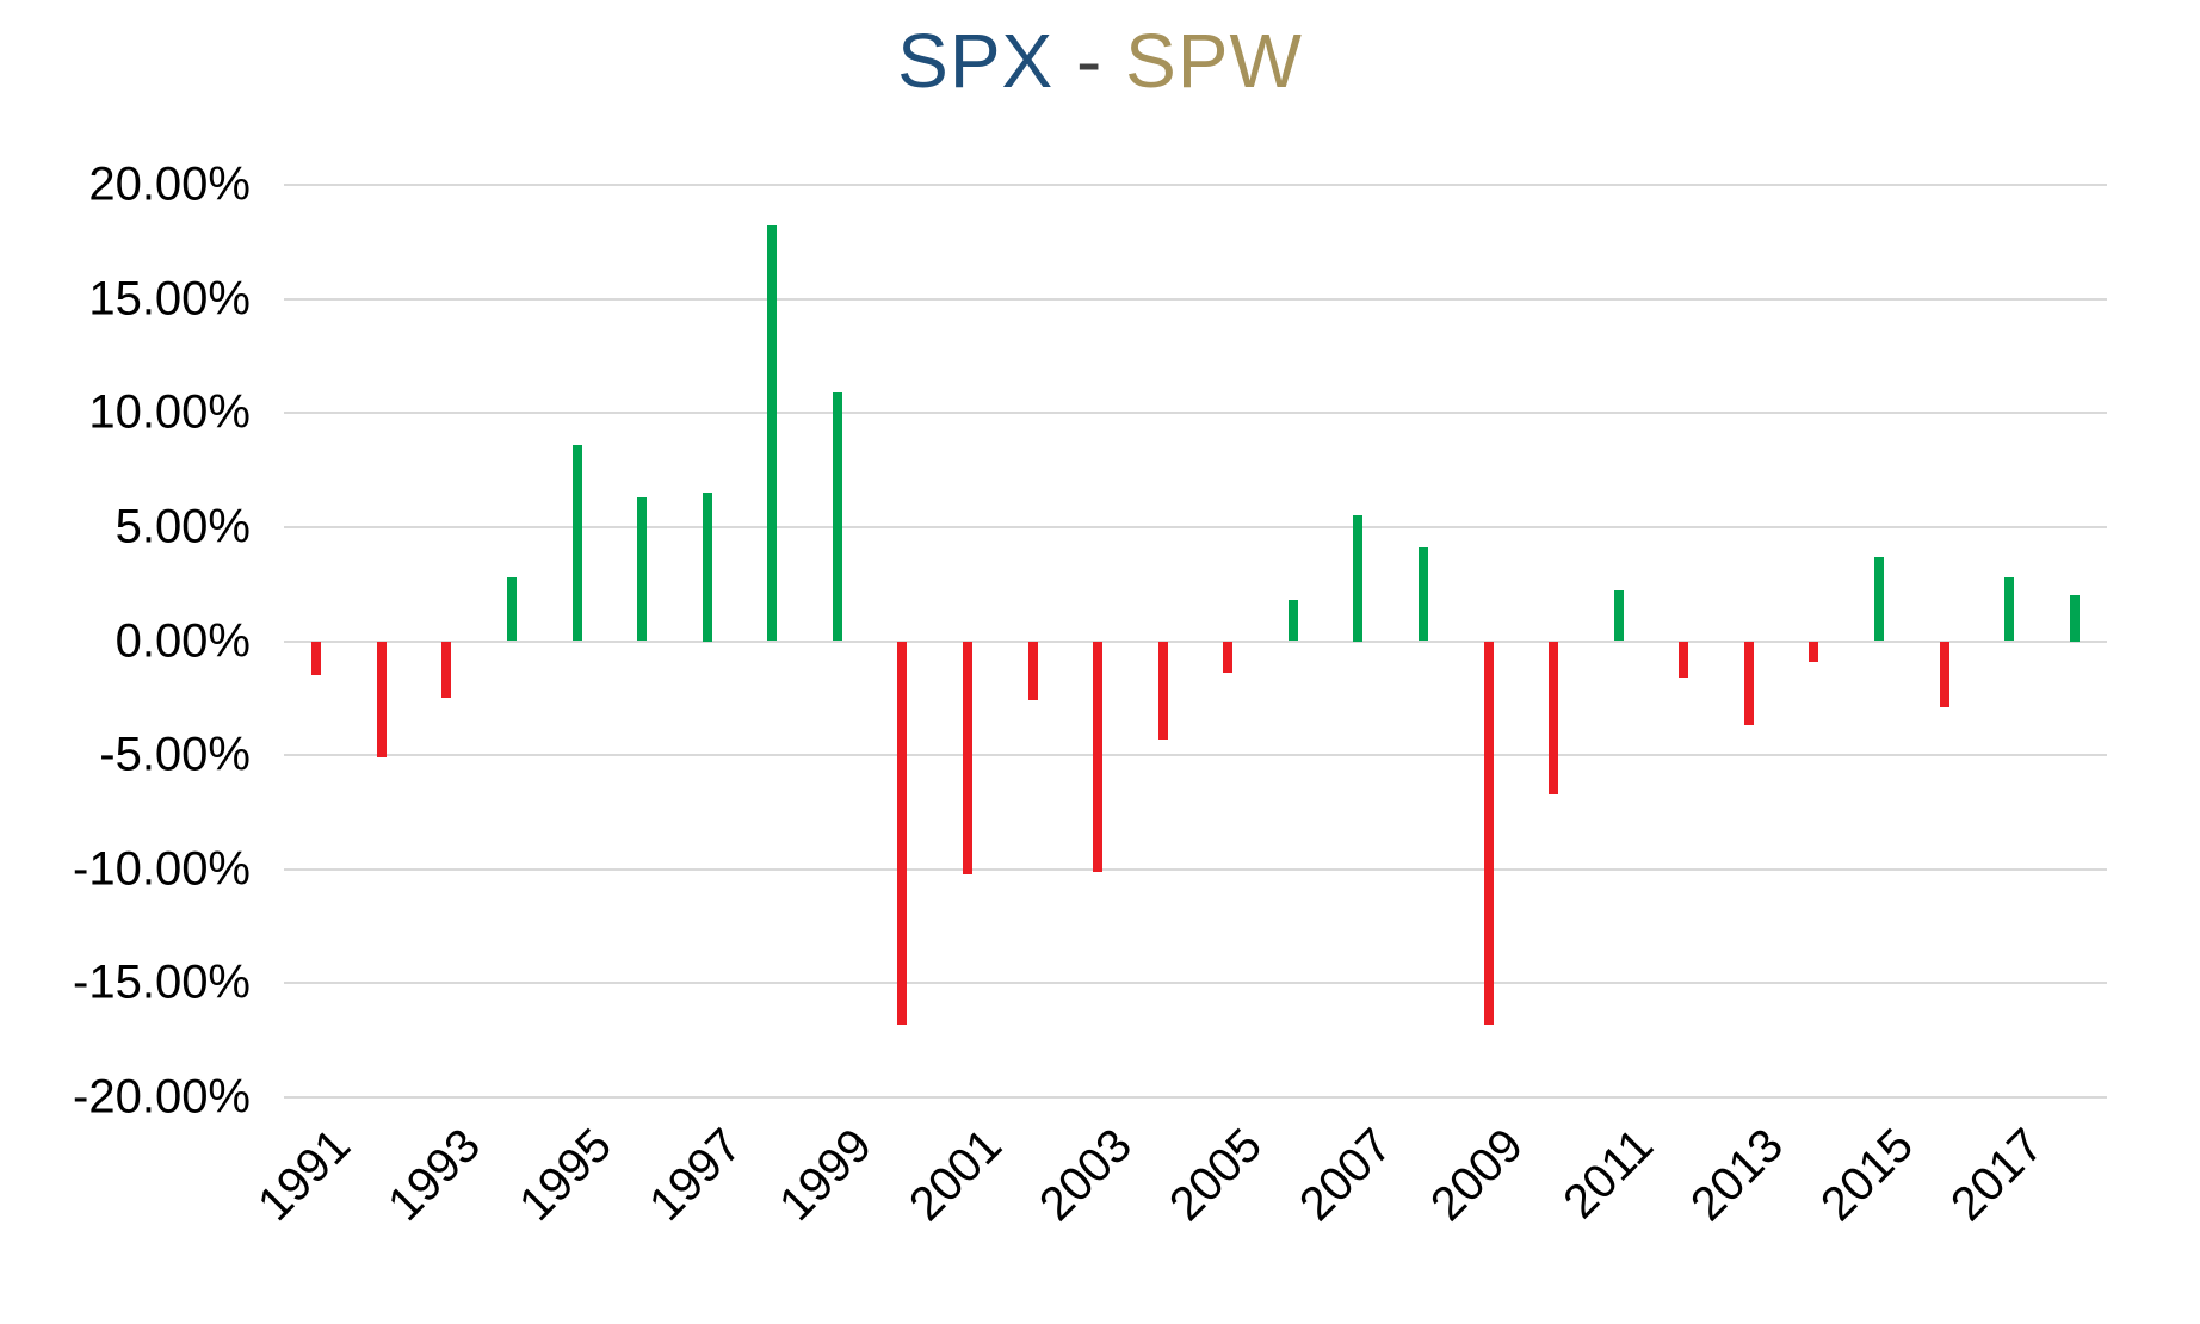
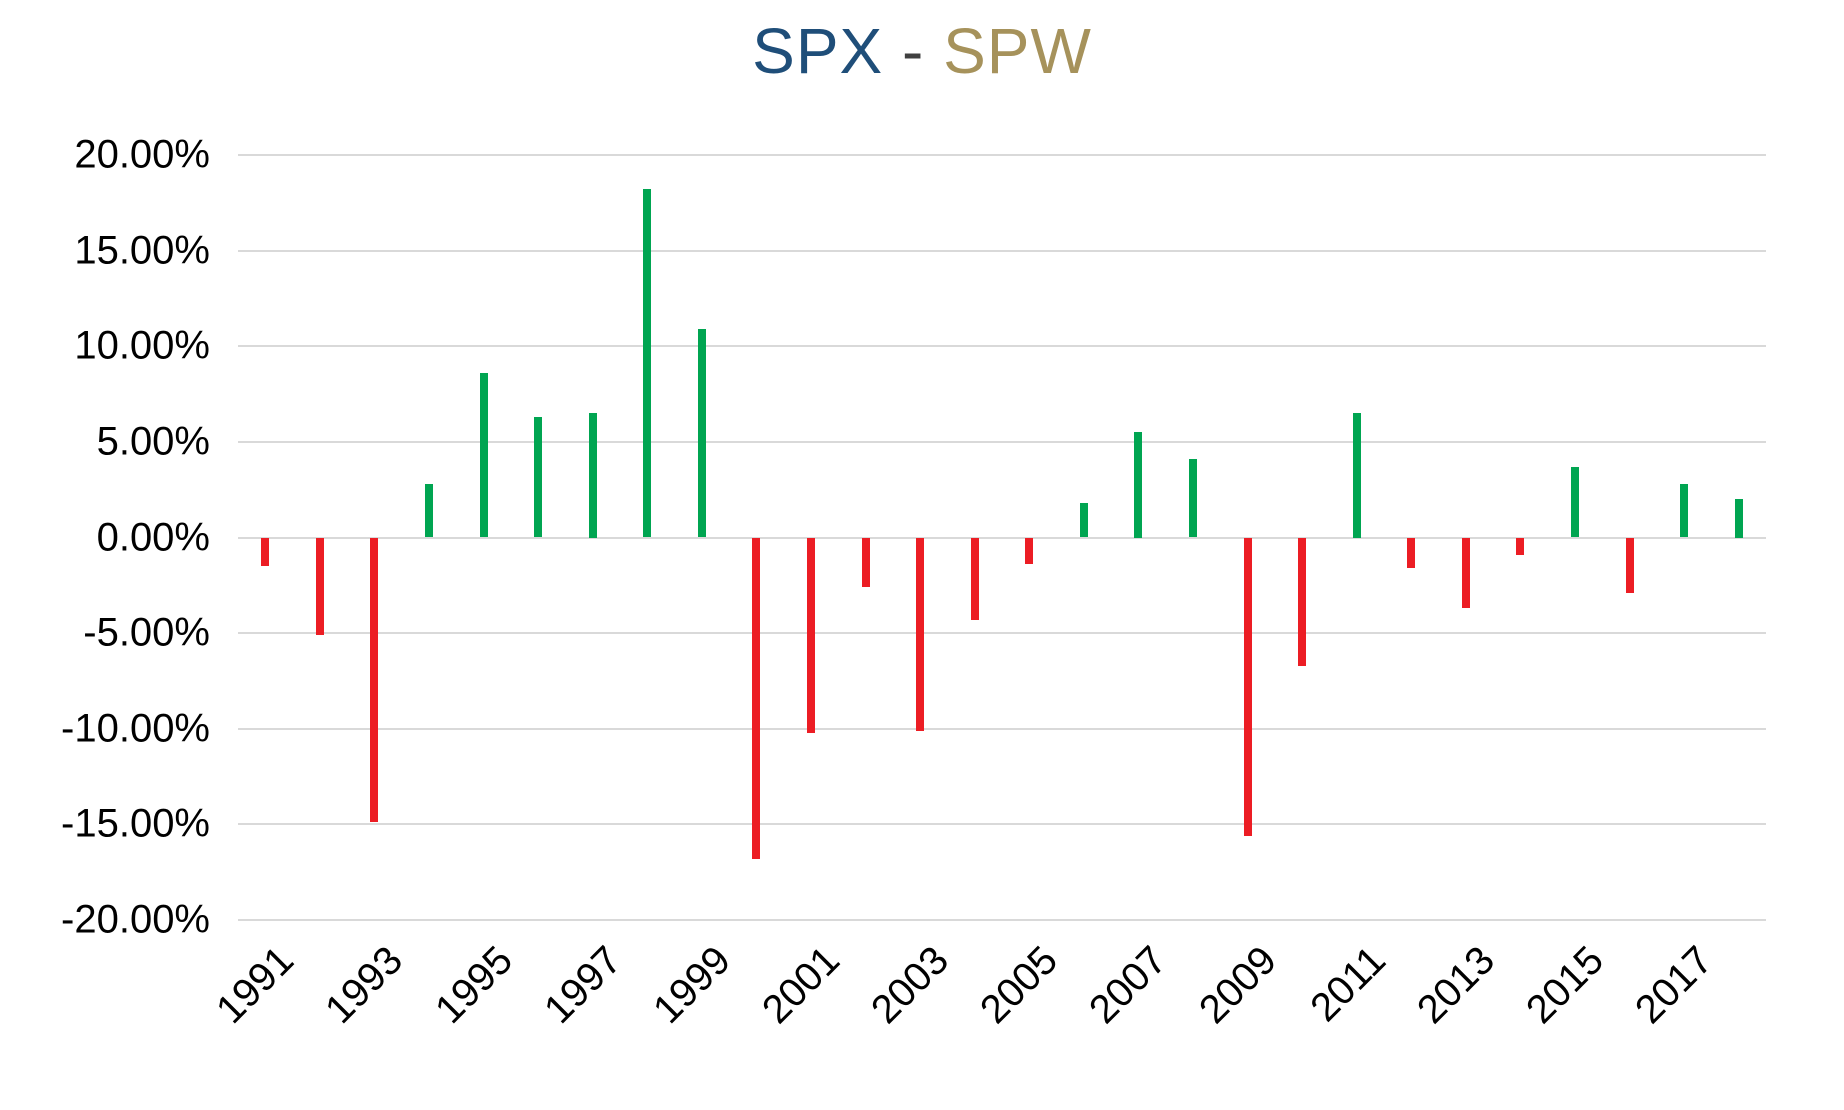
1993: -2.5% -> -14.9%
2009: -16.8% -> -15.6%
2011: 2.2% -> 6.5%
